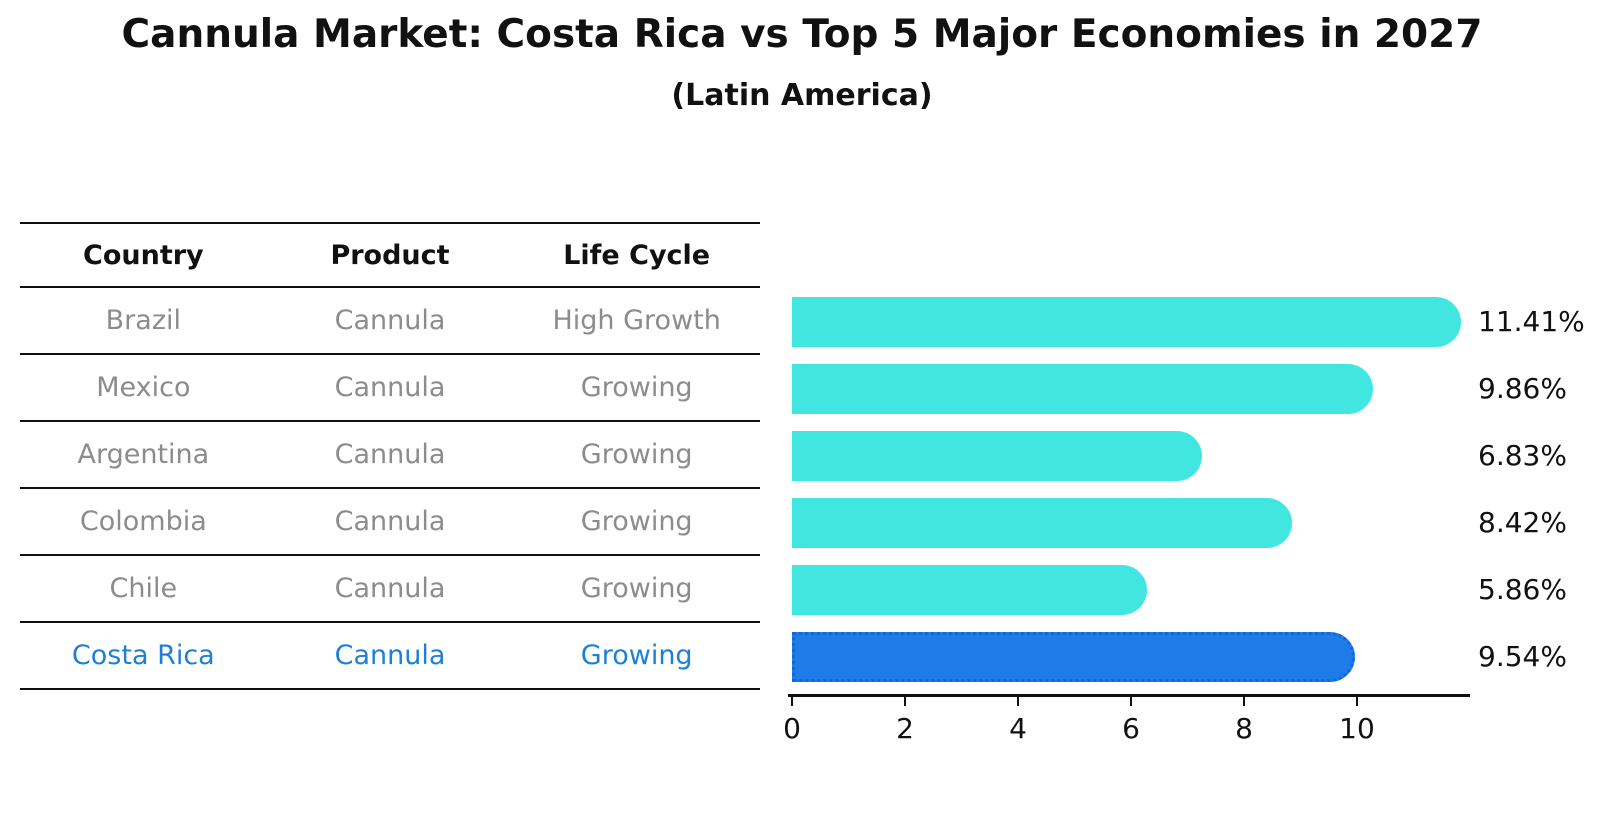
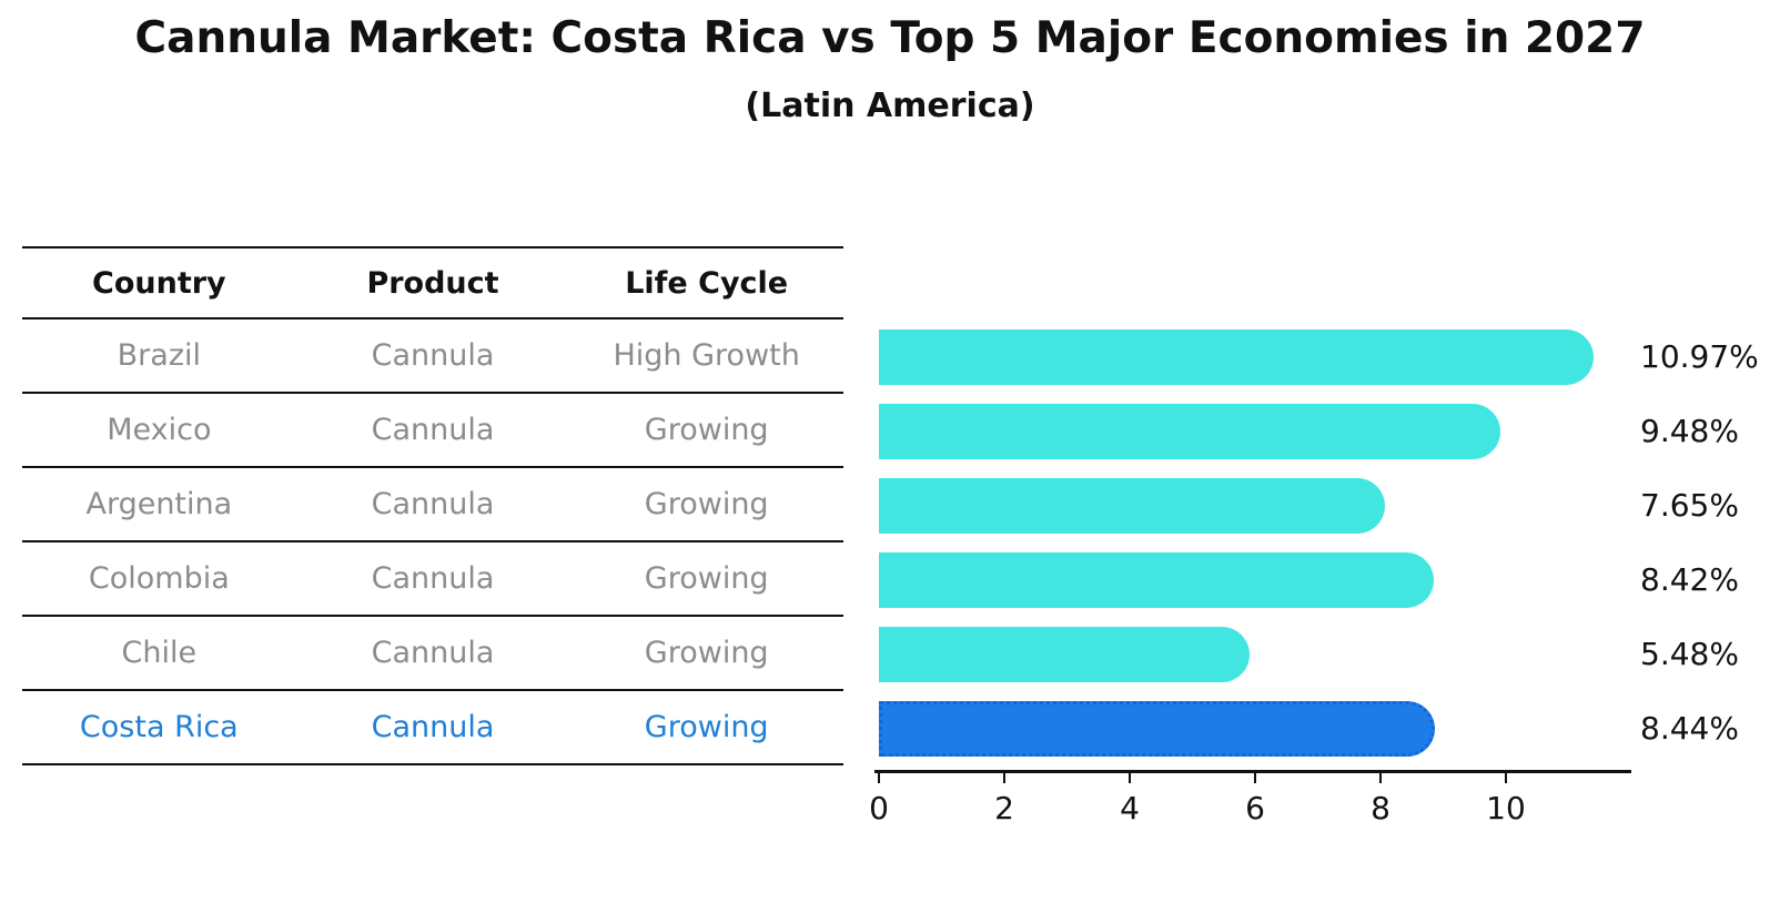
Brazil: 11.41% -> 10.97%
Mexico: 9.86% -> 9.48%
Argentina: 6.83% -> 7.65%
Chile: 5.86% -> 5.48%
Costa Rica: 9.54% -> 8.44%
